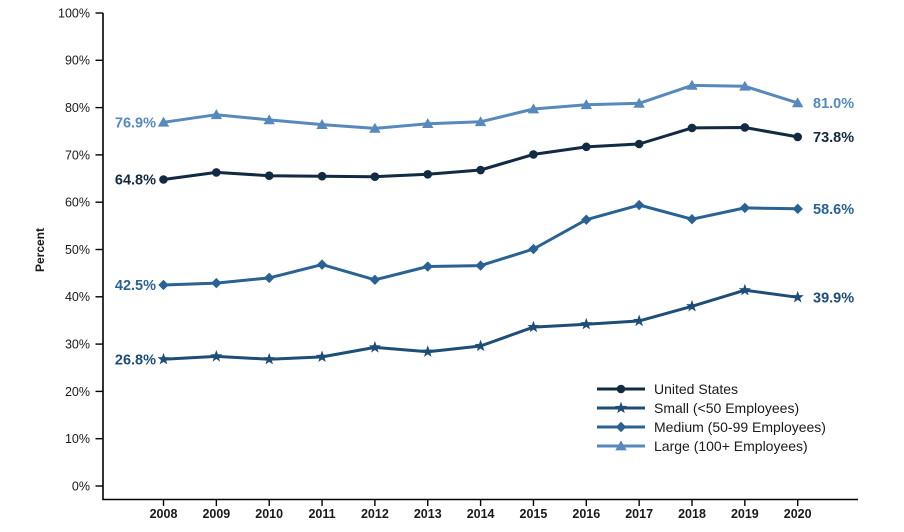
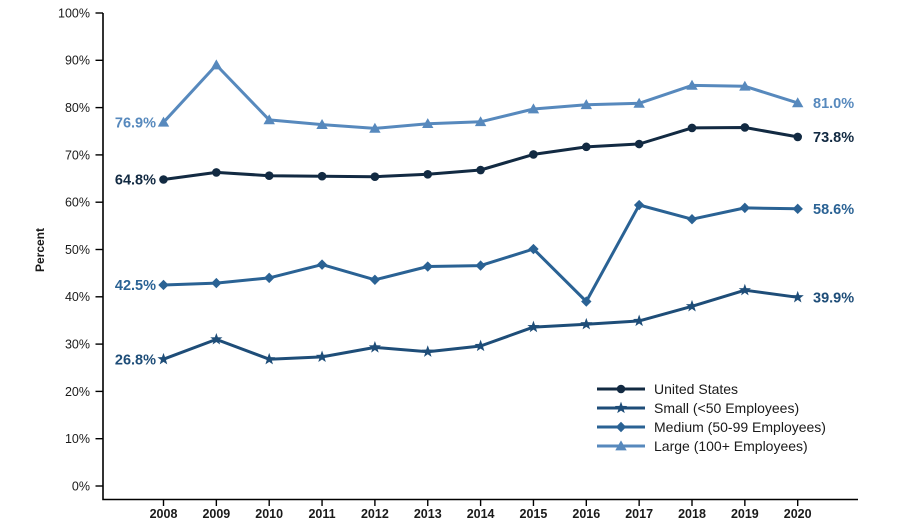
Small (<50 Employees)/2009: 27% -> 31%
Large (100+ Employees)/2009: 78% -> 89%
Medium (50-99 Employees)/2016: 56% -> 39%
